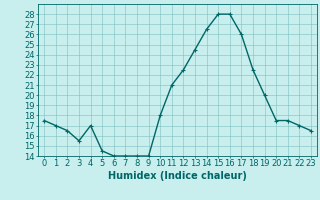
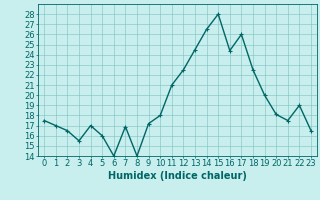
5: 14.5 -> 16.0
7: 14.0 -> 16.9
9: 14.0 -> 17.2
16: 28.0 -> 24.4
20: 17.5 -> 18.1
22: 17.0 -> 19.0
